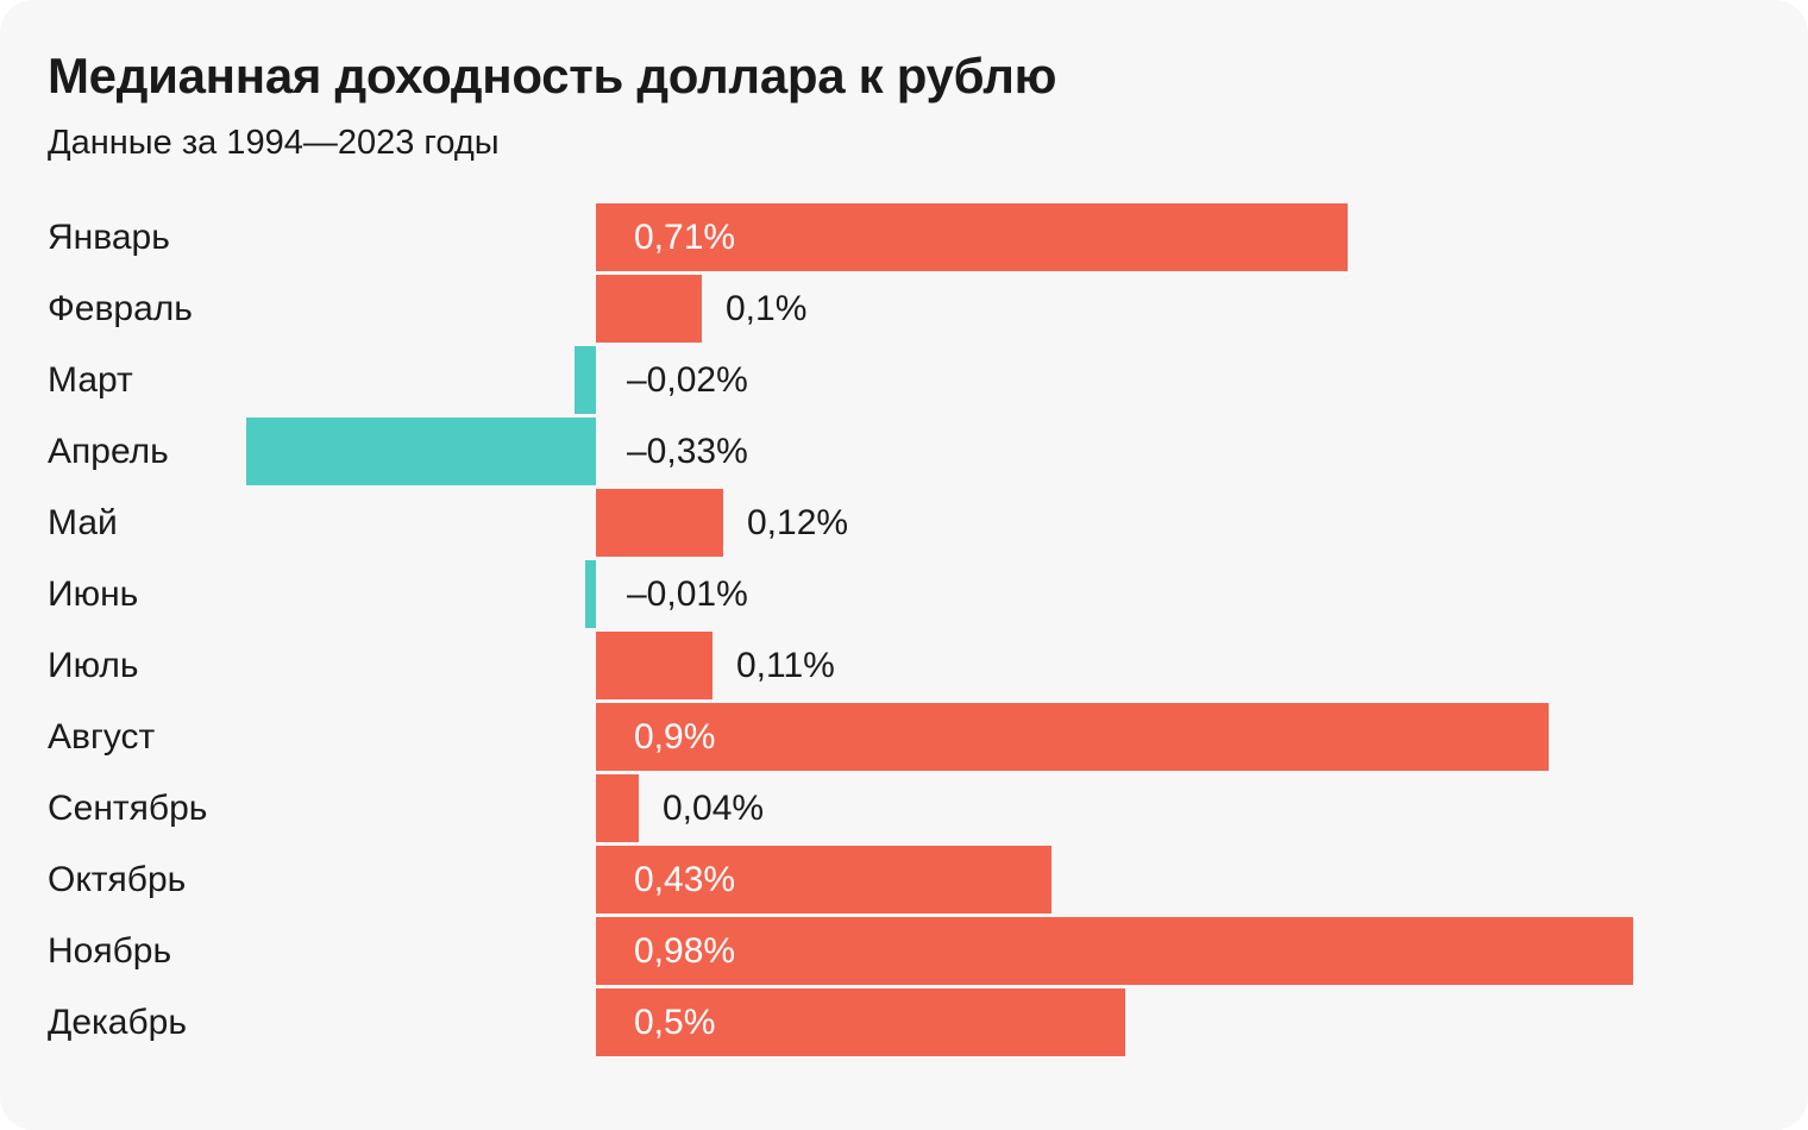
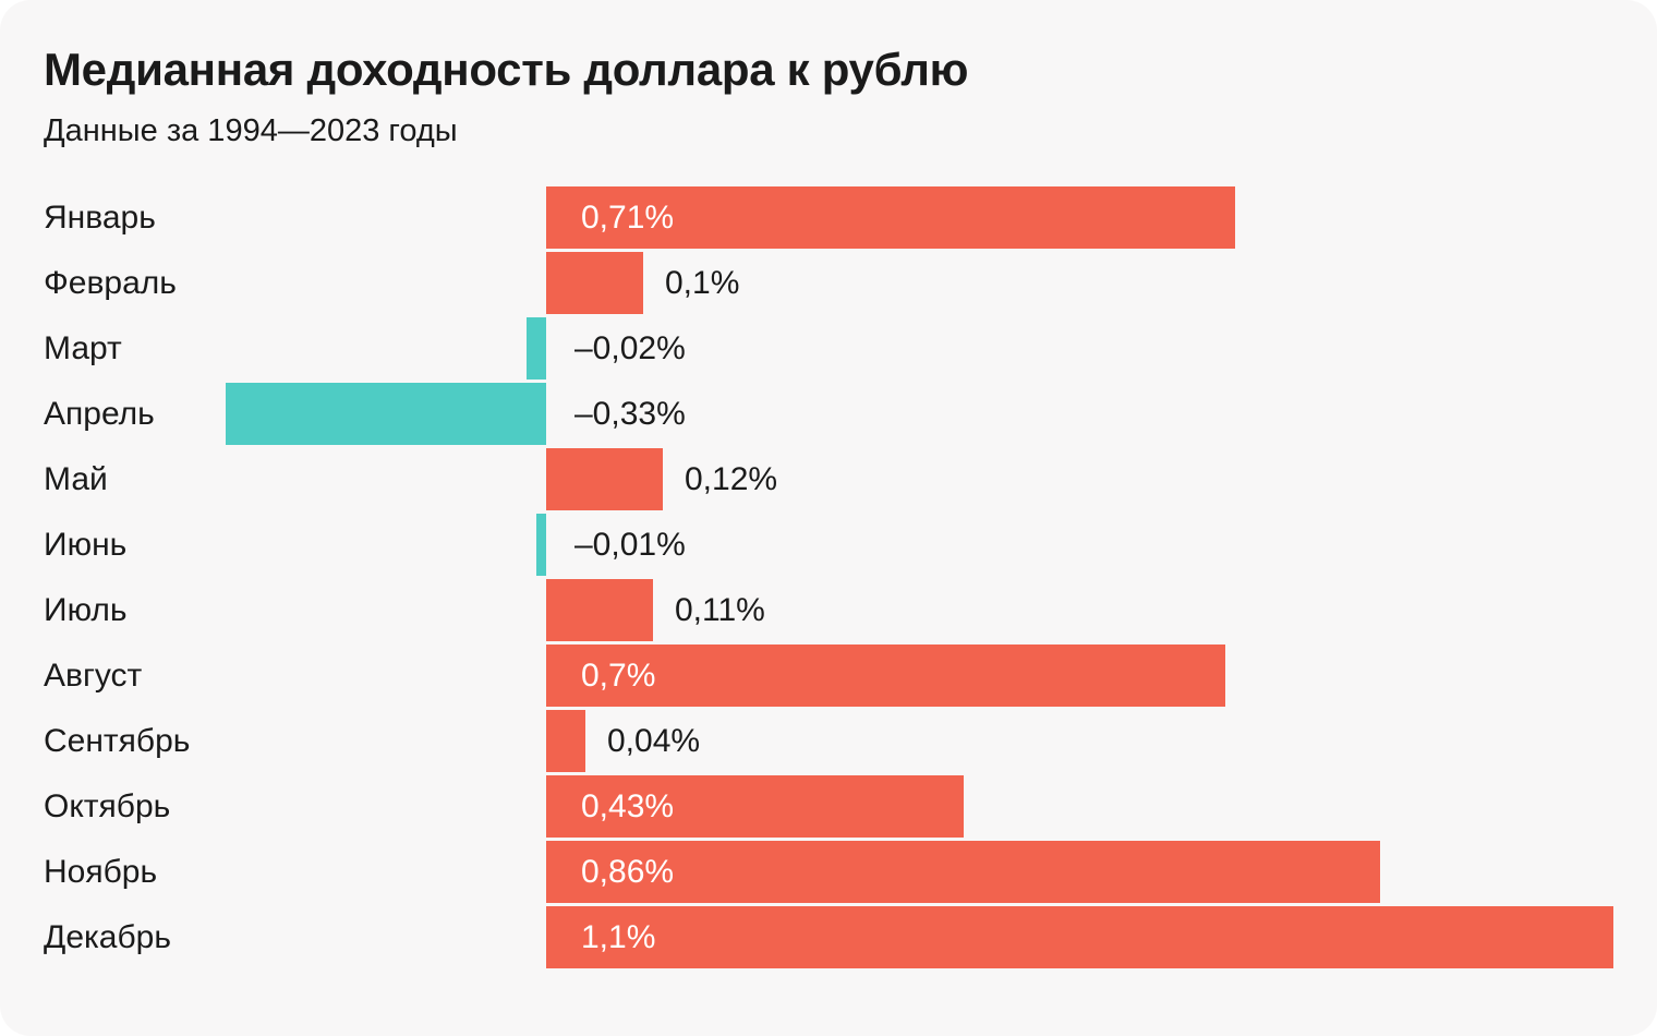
Август: 0,9% -> 0,7%
Ноябрь: 0,98% -> 0,86%
Декабрь: 0,5% -> 1,1%
